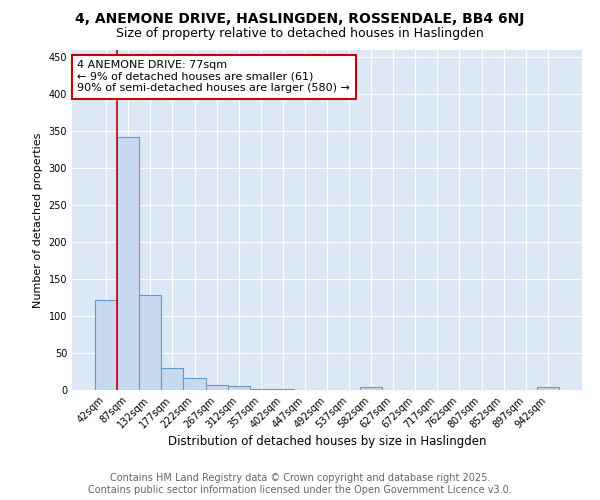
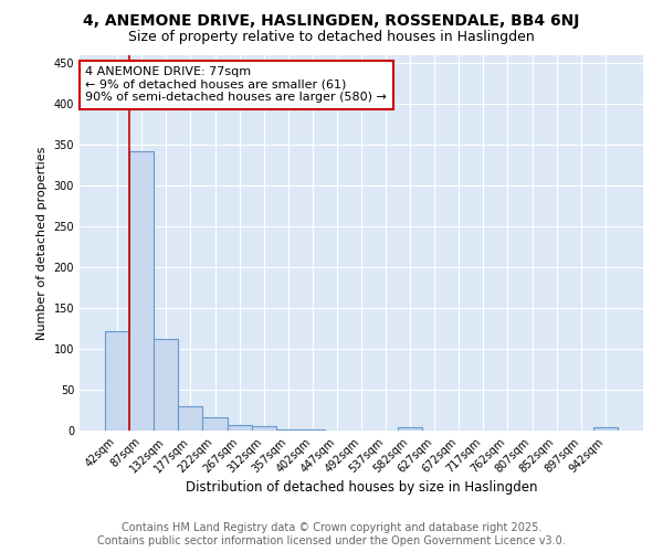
132sqm: 128 -> 112
